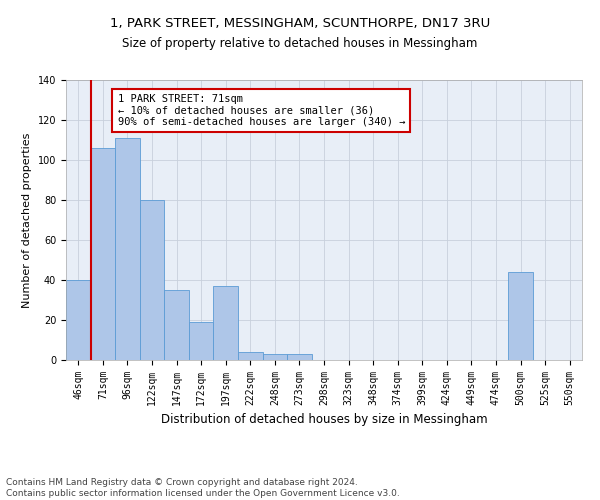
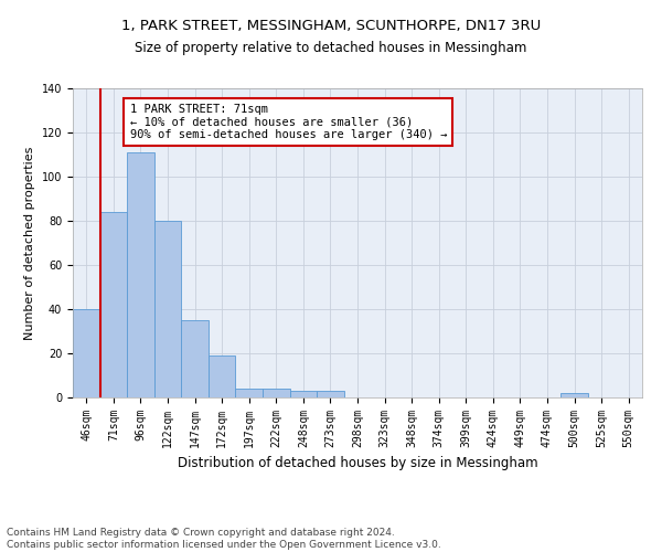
71sqm: 106 -> 84
197sqm: 37 -> 4
500sqm: 44 -> 2
